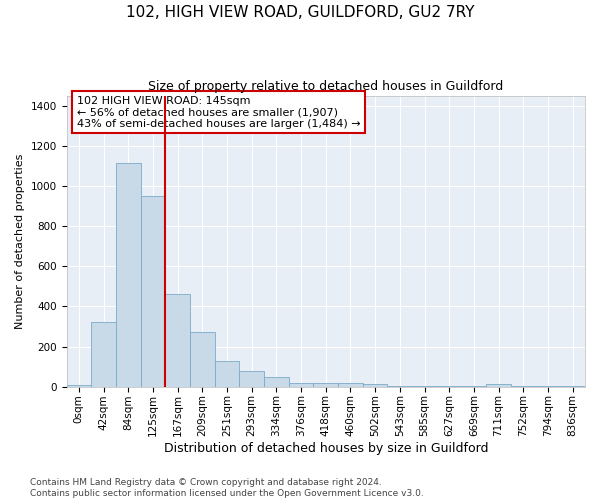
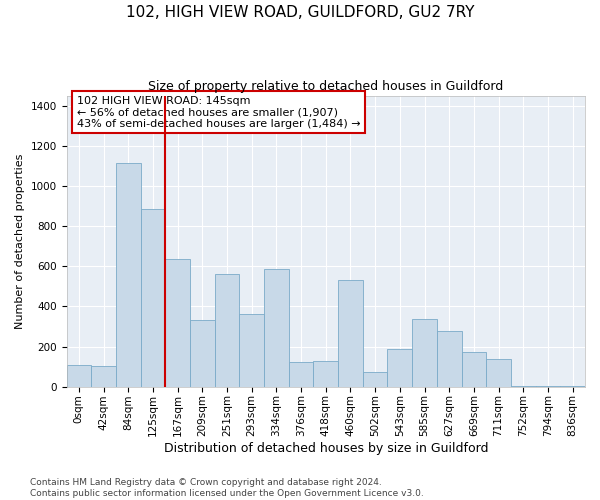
0sqm: 8 -> 110
42sqm: 320 -> 105
125sqm: 950 -> 885
167sqm: 462 -> 635
209sqm: 272 -> 330
251sqm: 130 -> 560
293sqm: 78 -> 360
334sqm: 47 -> 585
376sqm: 20 -> 125
418sqm: 20 -> 130
460sqm: 20 -> 530
502sqm: 14 -> 75
543sqm: 5 -> 190
585sqm: 5 -> 335
627sqm: 5 -> 275
669sqm: 5 -> 175
711sqm: 12 -> 140
